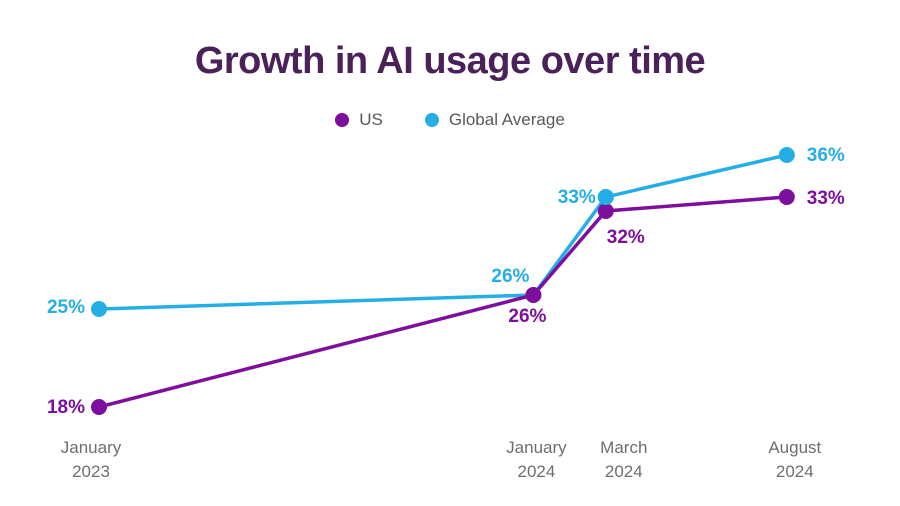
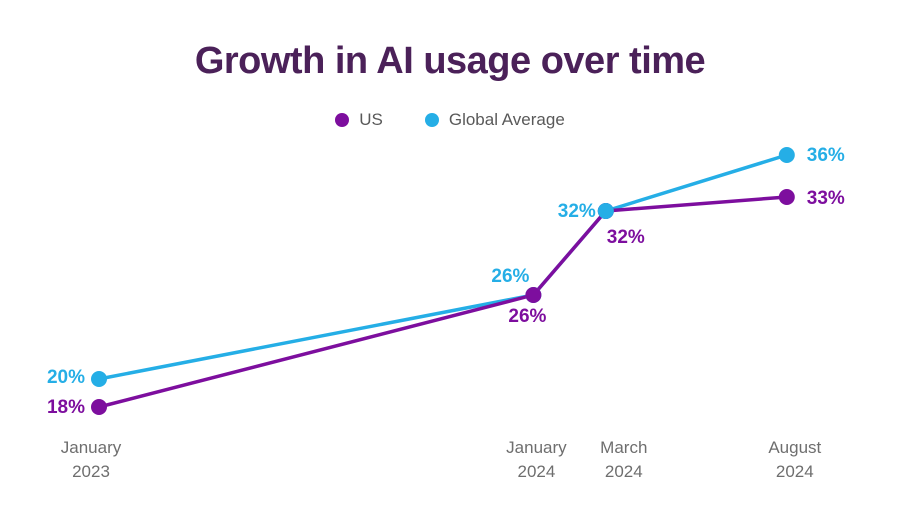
Global Average/January 2023: 25% -> 20%
Global Average/March 2024: 33% -> 32%
